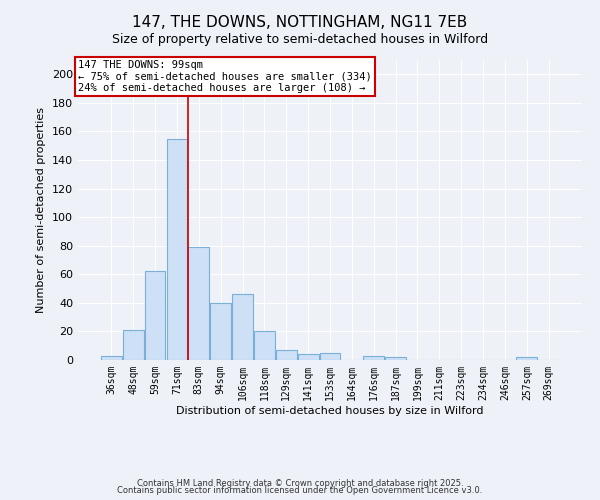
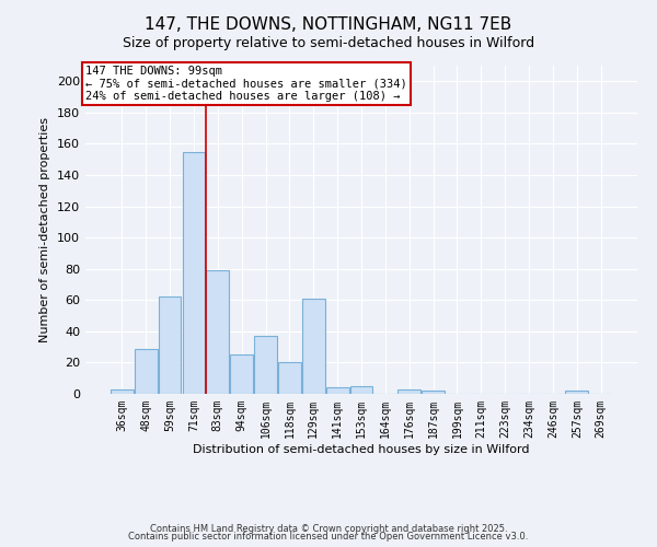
48sqm: 21 -> 29
94sqm: 40 -> 25
106sqm: 46 -> 37
129sqm: 7 -> 61
